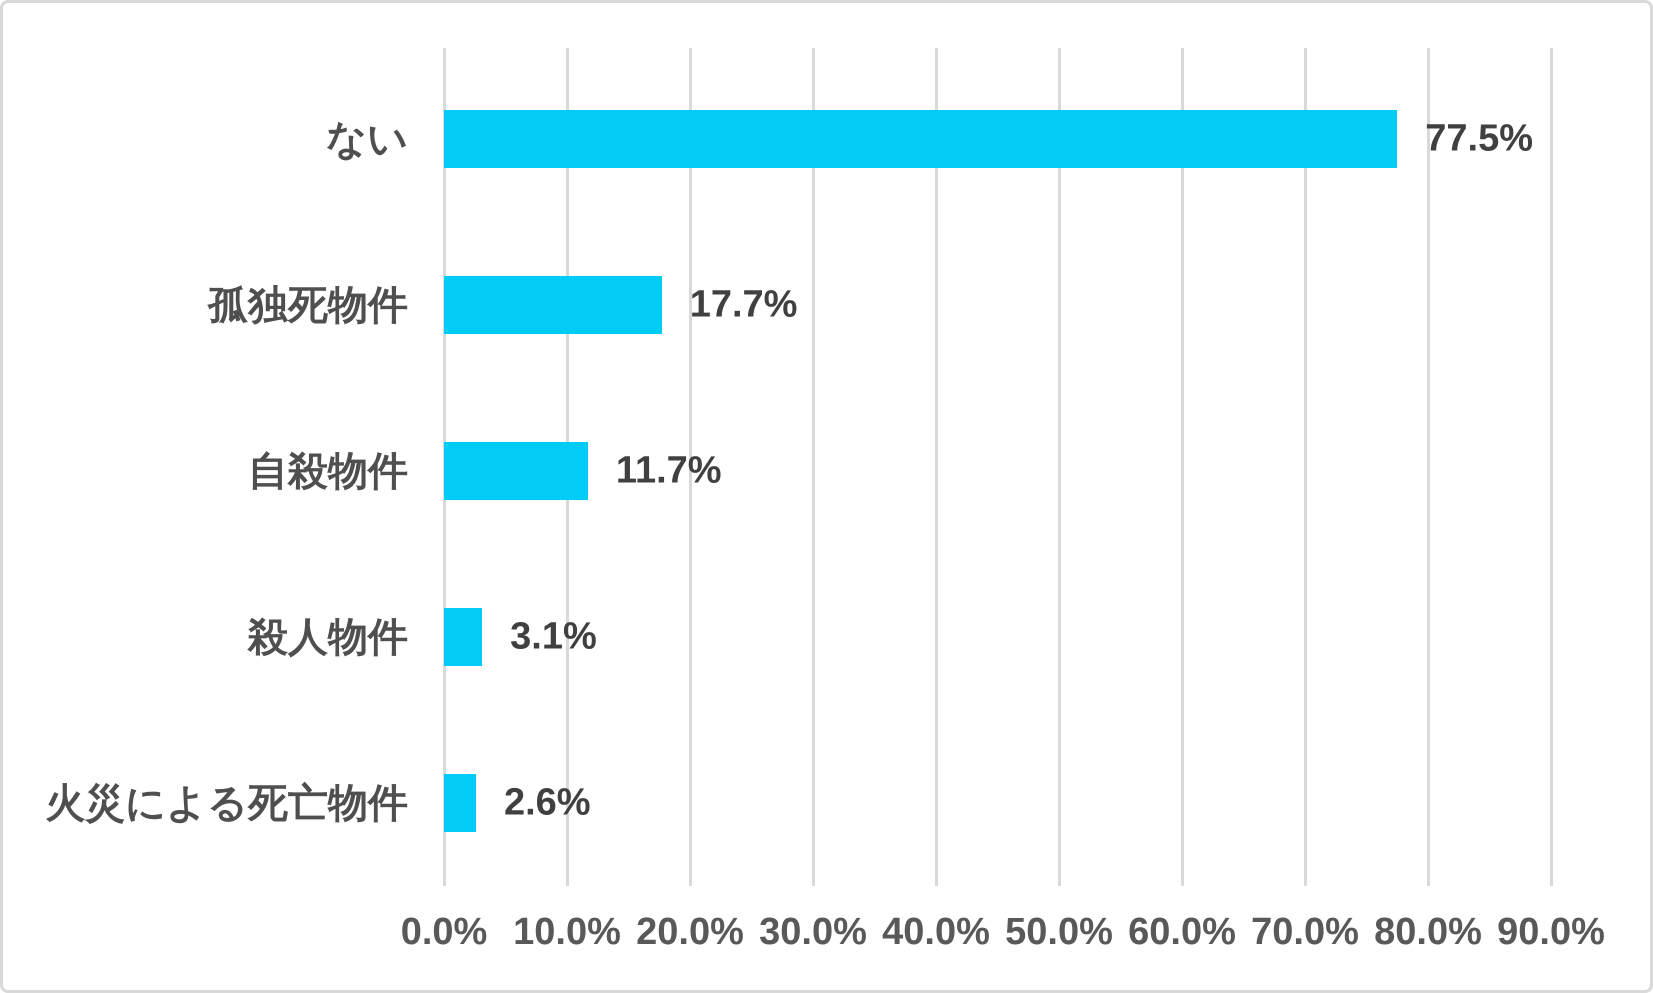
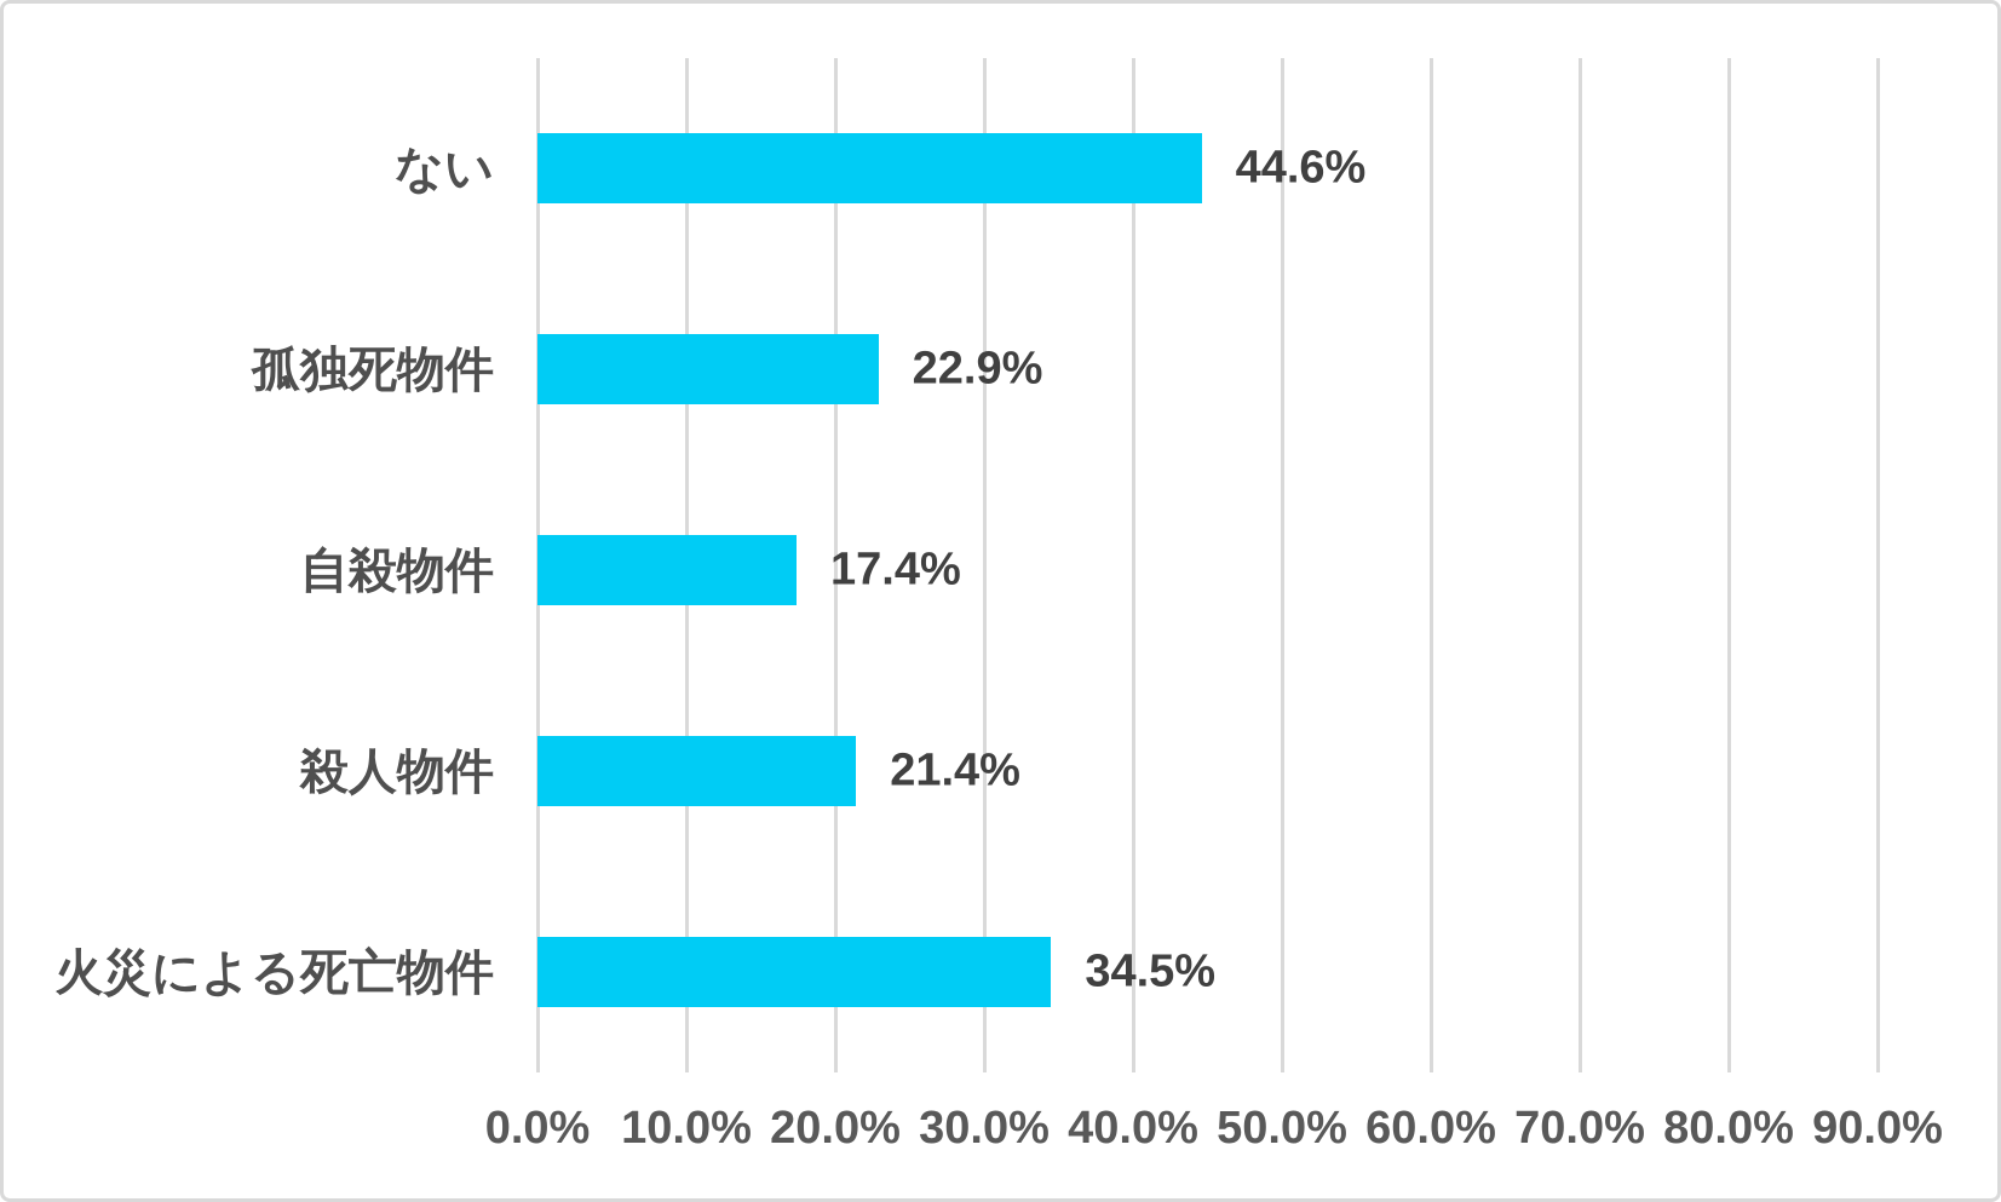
ない: 77.5% -> 44.6%
孤独死物件: 17.7% -> 22.9%
自殺物件: 11.7% -> 17.4%
殺人物件: 3.1% -> 21.4%
火災による死亡物件: 2.6% -> 34.5%
